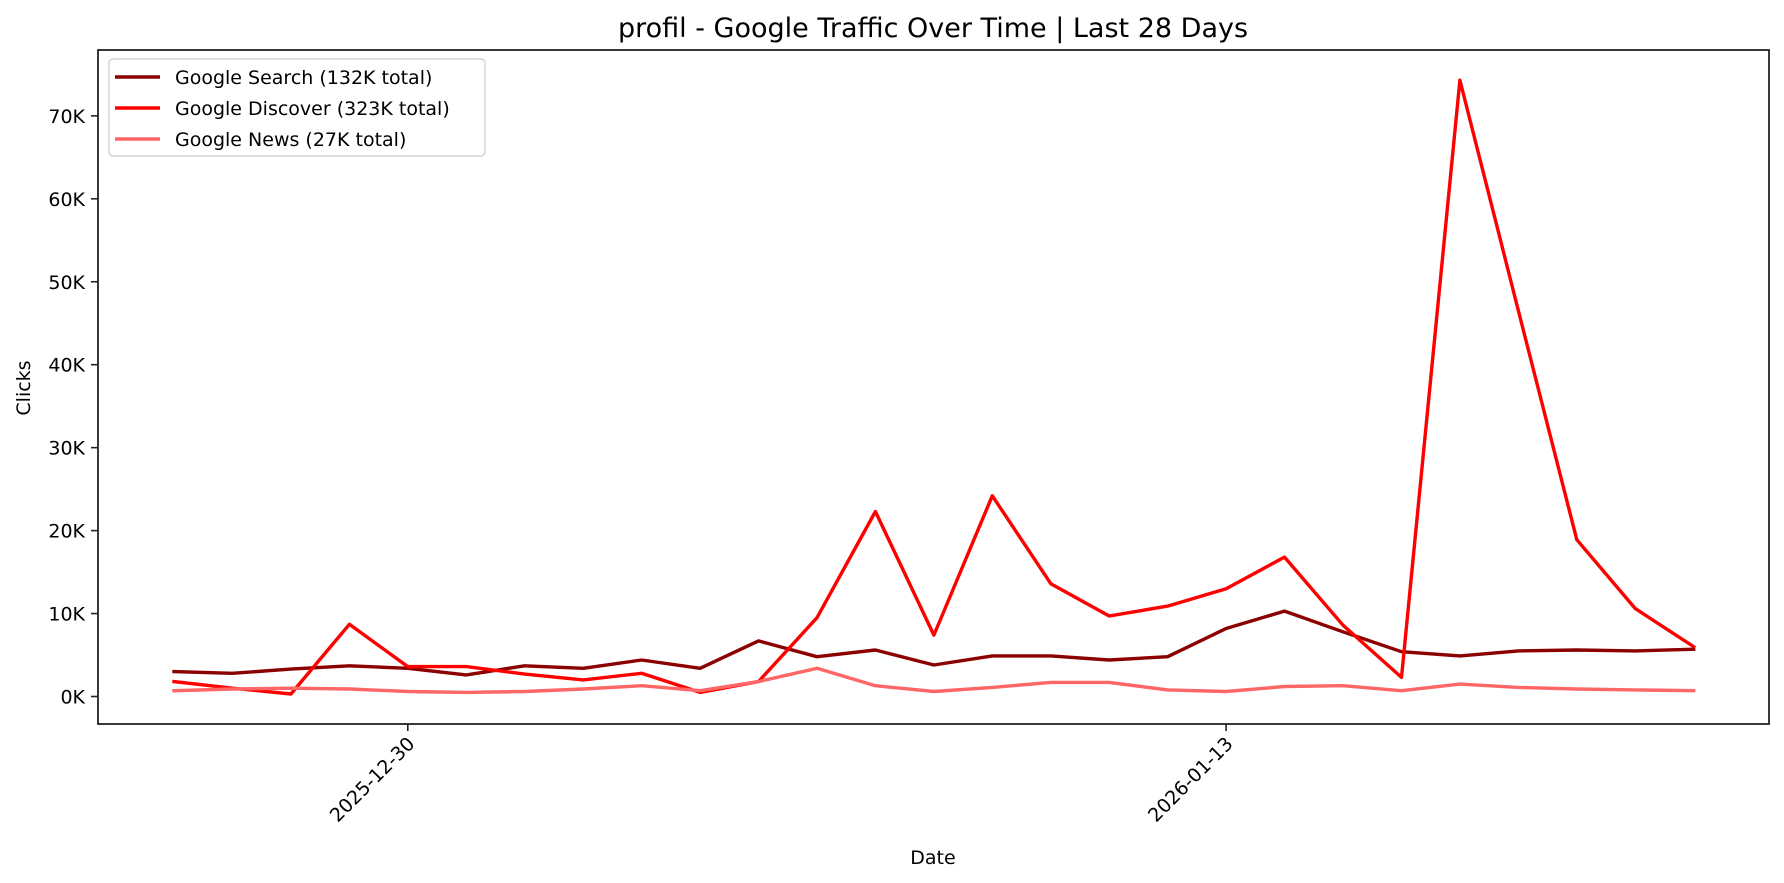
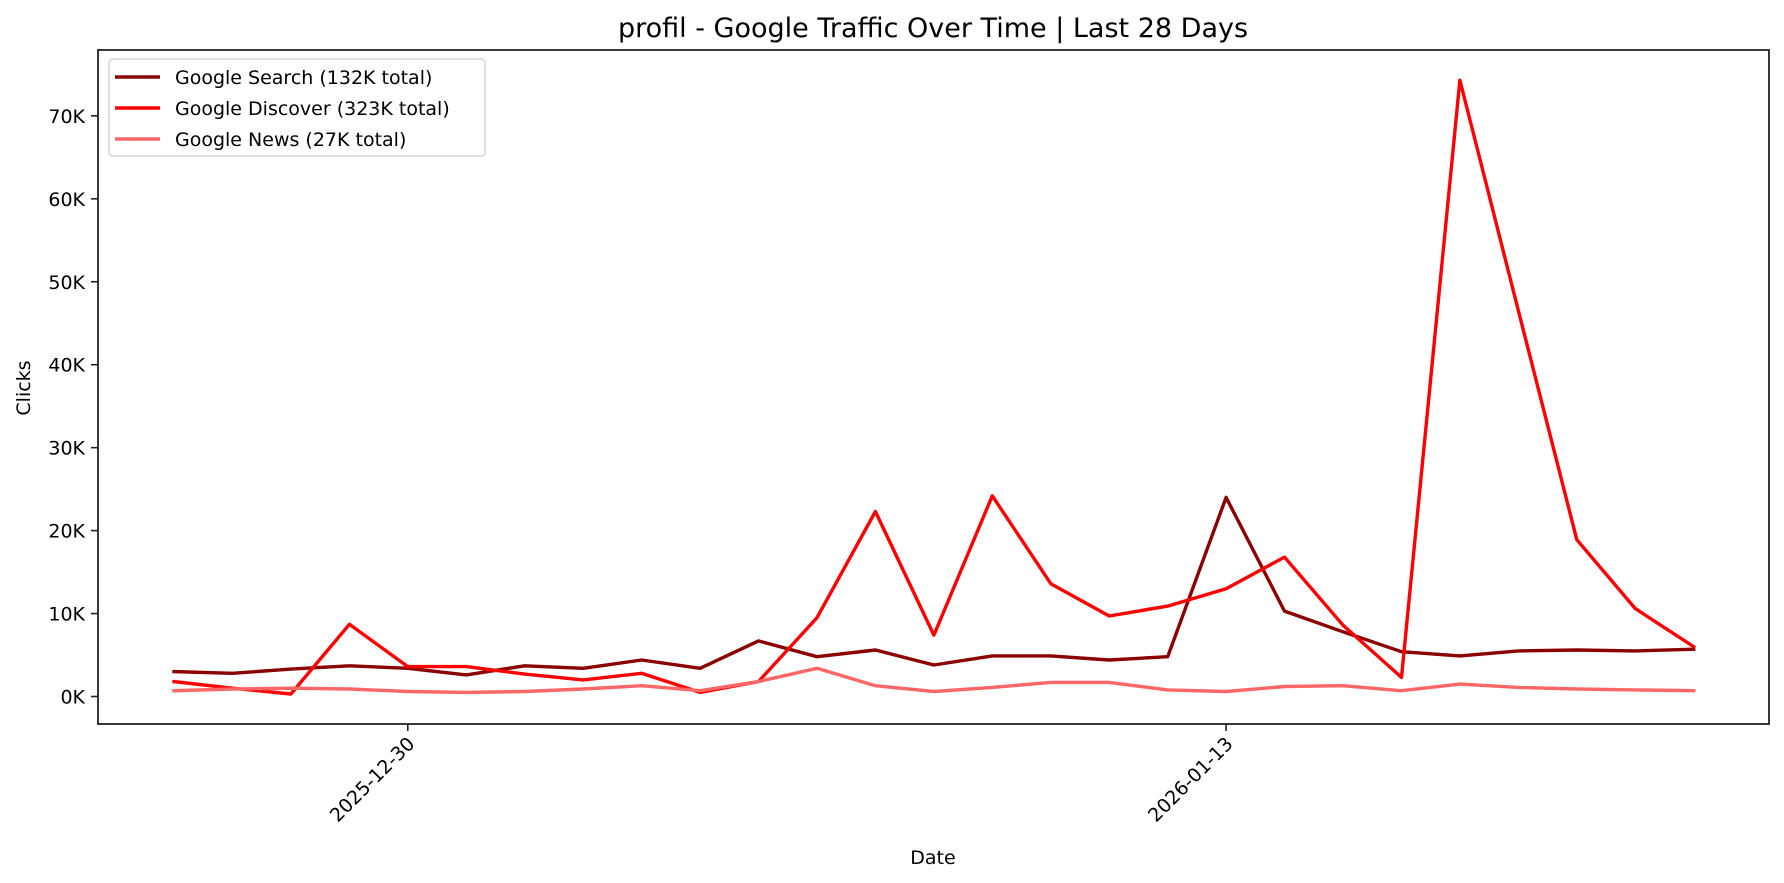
Google Search (132K total)/2026-01-13: 8K -> 24K
